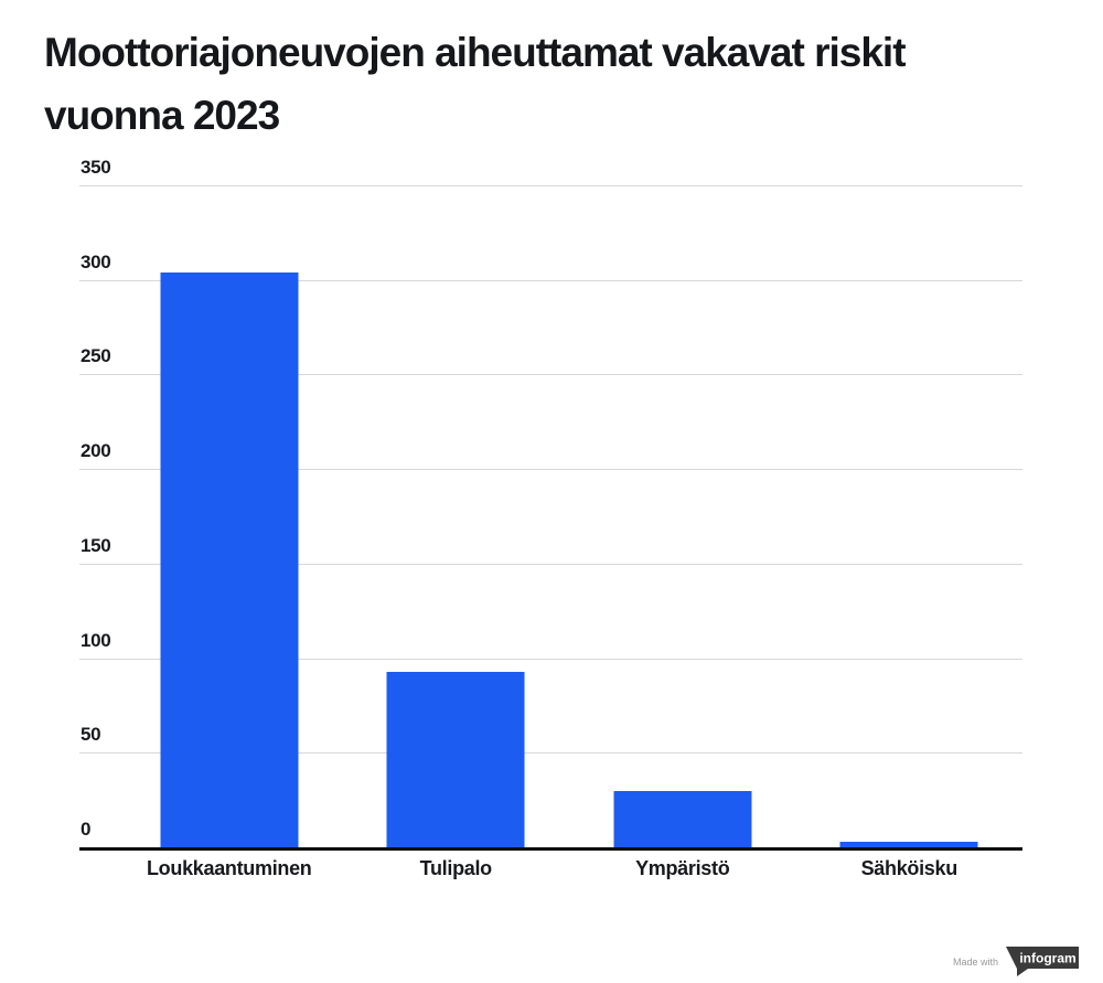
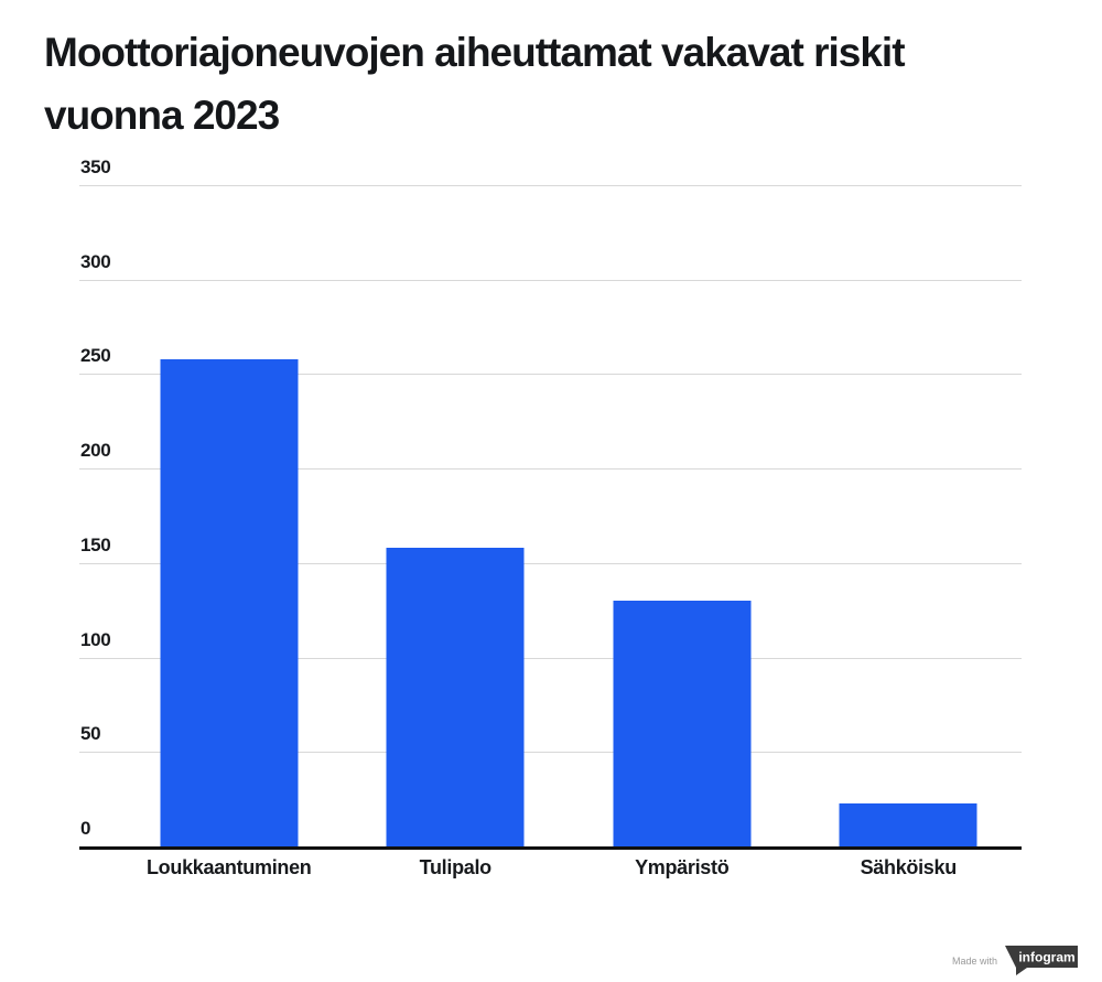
Loukkaantuminen: 304 -> 258
Tulipalo: 93 -> 158
Ympäristö: 30 -> 130
Sähköisku: 3 -> 23
